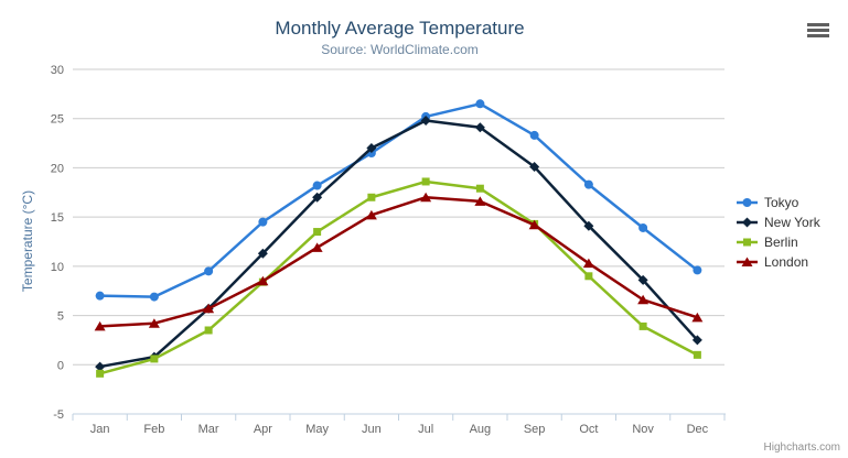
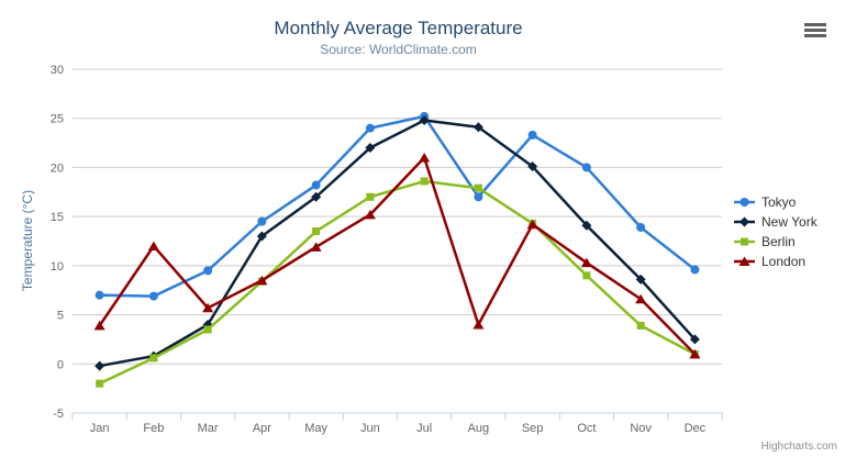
Berlin/Jan: -1 -> -2
London/Feb: 4 -> 12
New York/Mar: 6 -> 4
New York/Apr: 11 -> 13
Tokyo/Jun: 22 -> 24
London/Jul: 17 -> 21
Tokyo/Aug: 26 -> 17
London/Aug: 17 -> 4
Tokyo/Oct: 18 -> 20
London/Dec: 5 -> 1
